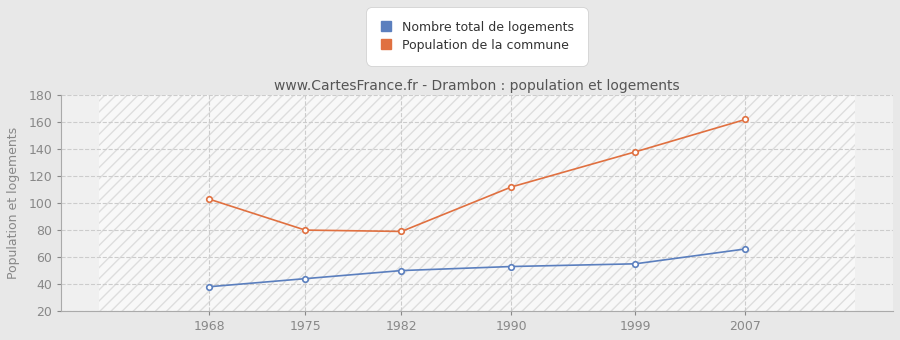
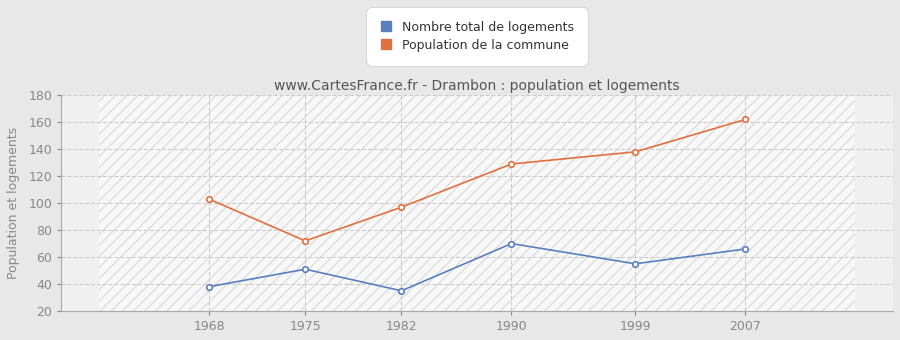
Nombre total de logements/1975: 44 -> 51
Population de la commune/1975: 80 -> 72
Nombre total de logements/1982: 50 -> 35
Population de la commune/1982: 79 -> 97
Nombre total de logements/1990: 53 -> 70
Population de la commune/1990: 112 -> 129
